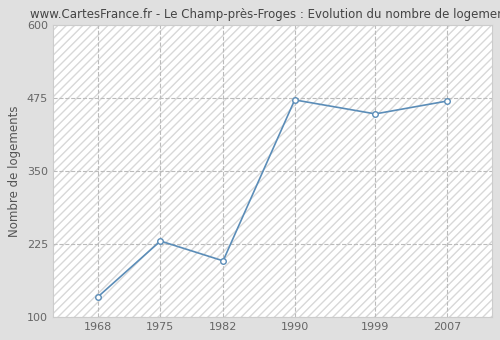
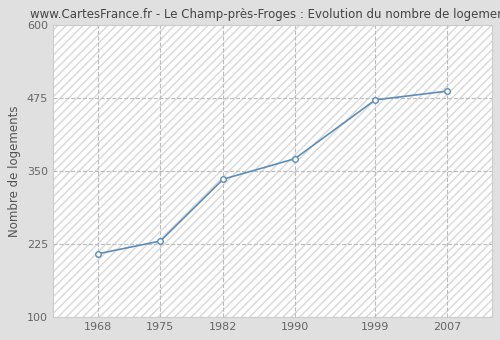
1968: 134 -> 208
1982: 196 -> 336
1990: 472 -> 371
1999: 448 -> 472
2007: 470 -> 487
